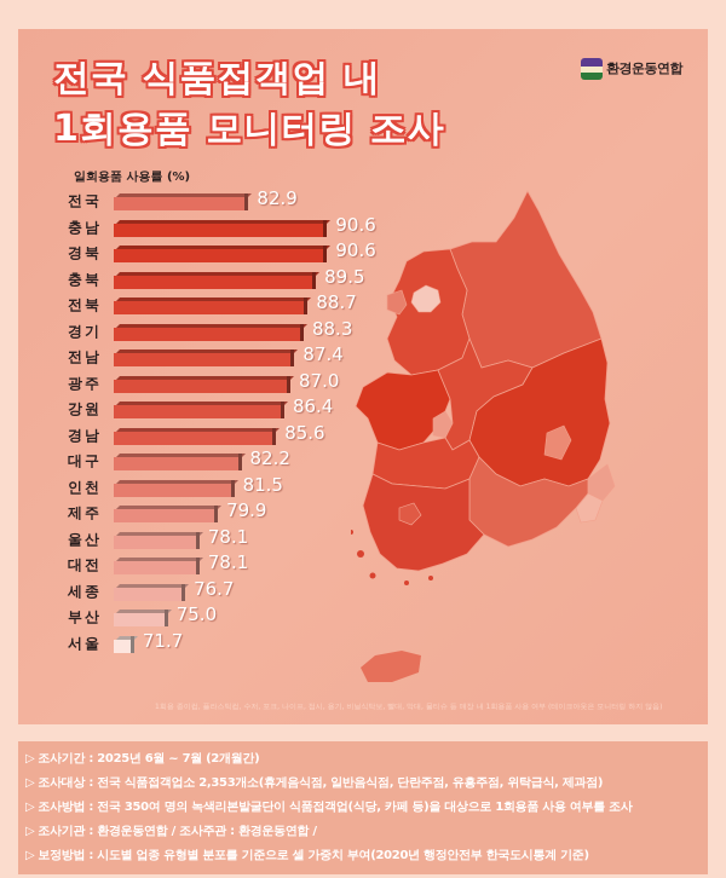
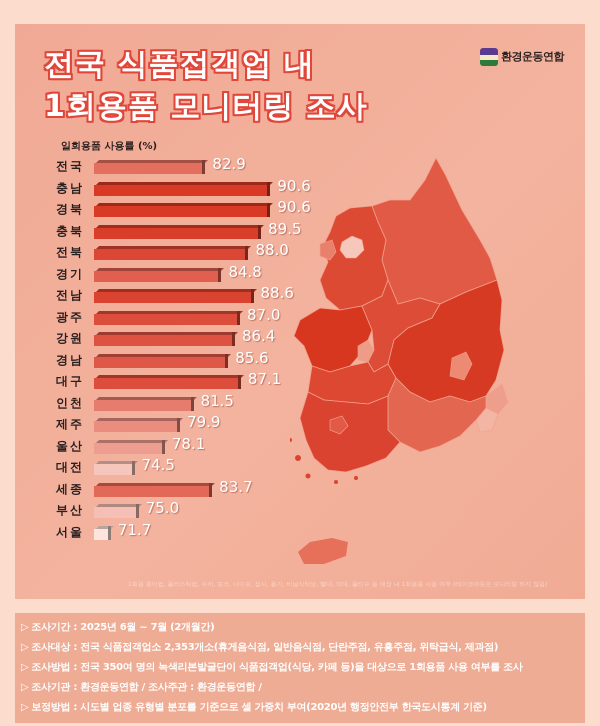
전북: 88.7 -> 88.0
경기: 88.3 -> 84.8
전남: 87.4 -> 88.6
대구: 82.2 -> 87.1
대전: 78.1 -> 74.5
세종: 76.7 -> 83.7
